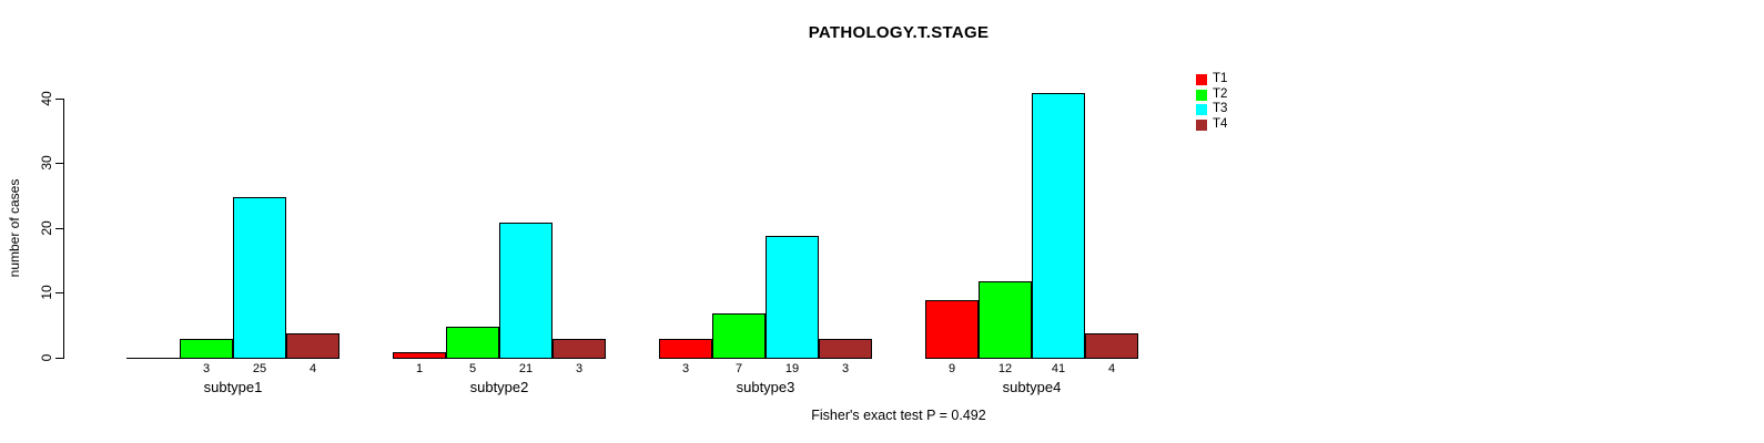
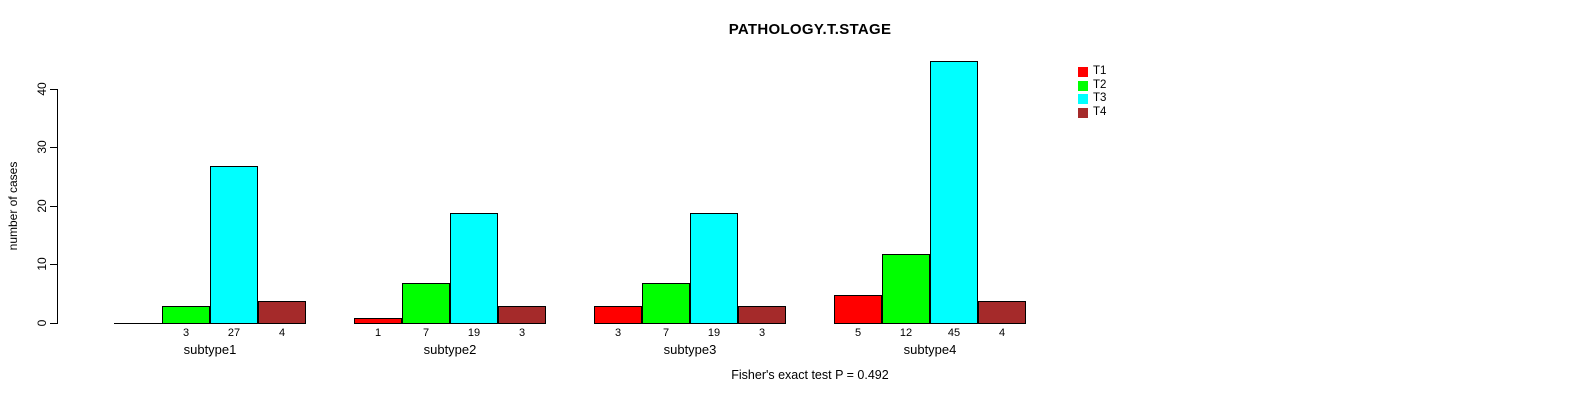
T3/subtype1: 25 -> 27
T2/subtype2: 5 -> 7
T3/subtype2: 21 -> 19
T1/subtype4: 9 -> 5
T3/subtype4: 41 -> 45
